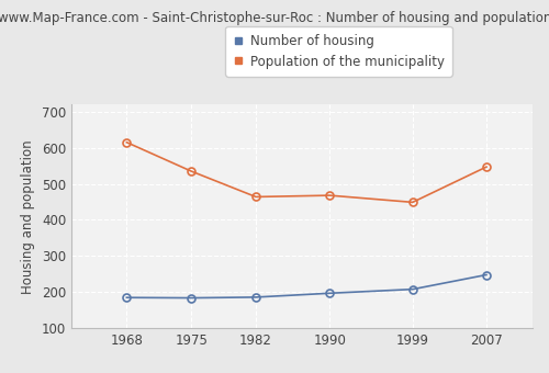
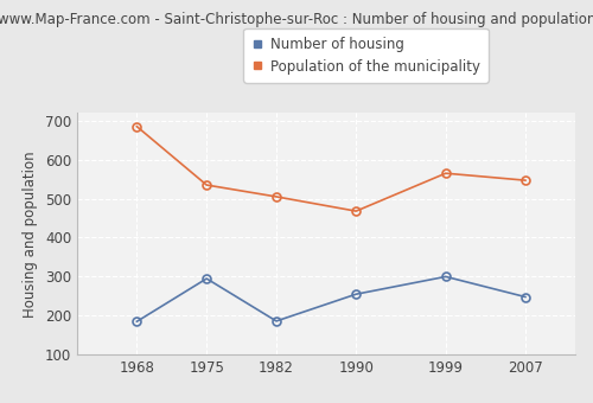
Population of the municipality/1968: 615 -> 685
Number of housing/1975: 184 -> 295
Population of the municipality/1982: 464 -> 505
Number of housing/1990: 197 -> 255
Number of housing/1999: 208 -> 300
Population of the municipality/1999: 449 -> 565
